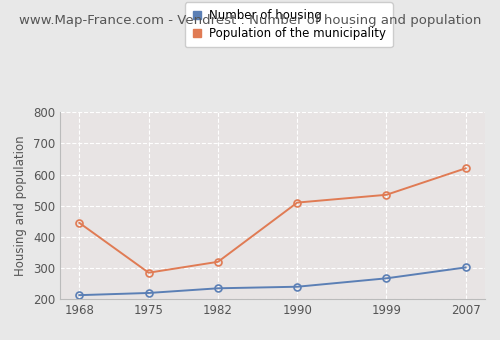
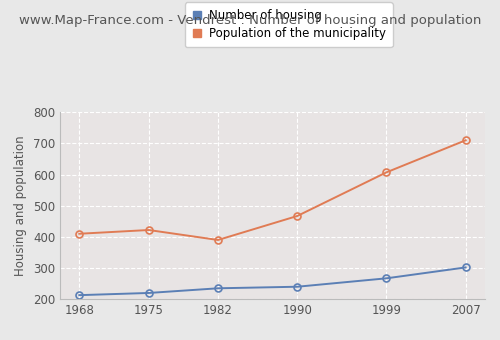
Population of the municipality/1968: 445 -> 410
Population of the municipality/1975: 285 -> 422
Population of the municipality/1982: 320 -> 390
Population of the municipality/1990: 510 -> 467
Population of the municipality/1999: 535 -> 607
Population of the municipality/2007: 620 -> 710
